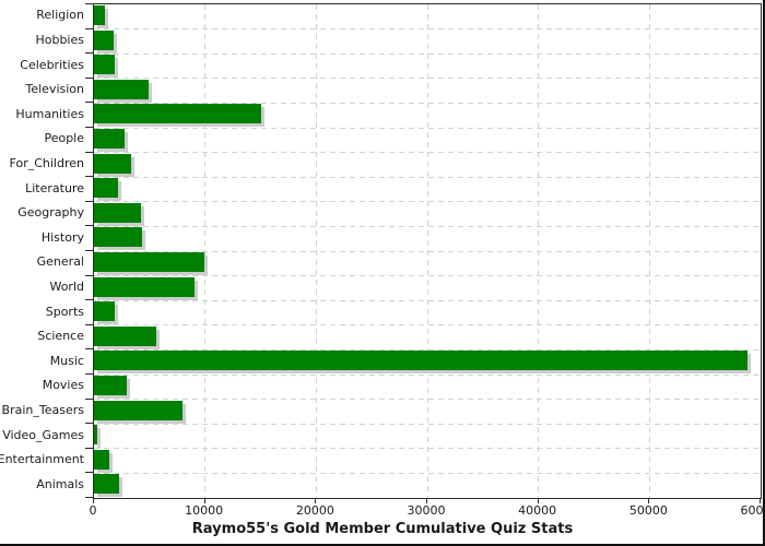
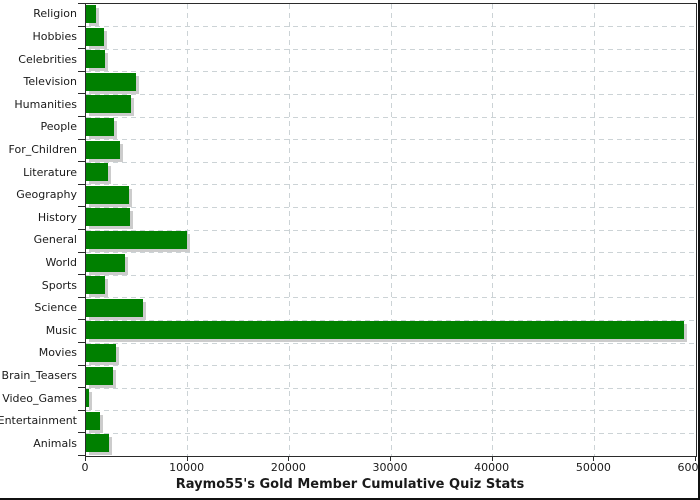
Humanities: 15000 -> 4000
World: 9000 -> 4000
Brain_Teasers: 8000 -> 3000
